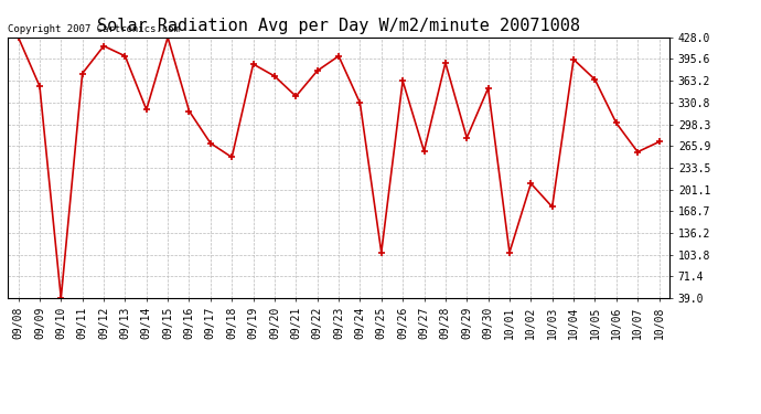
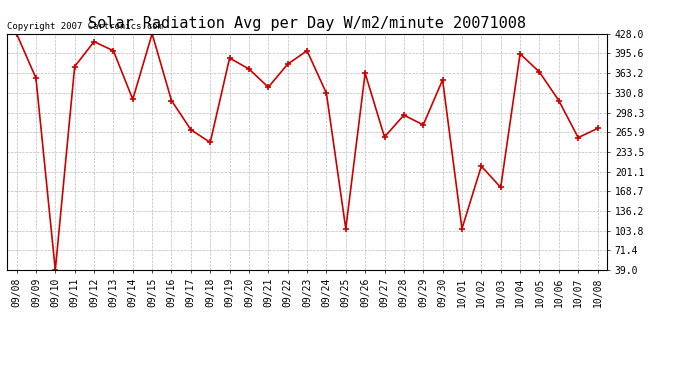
09/28: 390 -> 294
10/06: 300 -> 318
